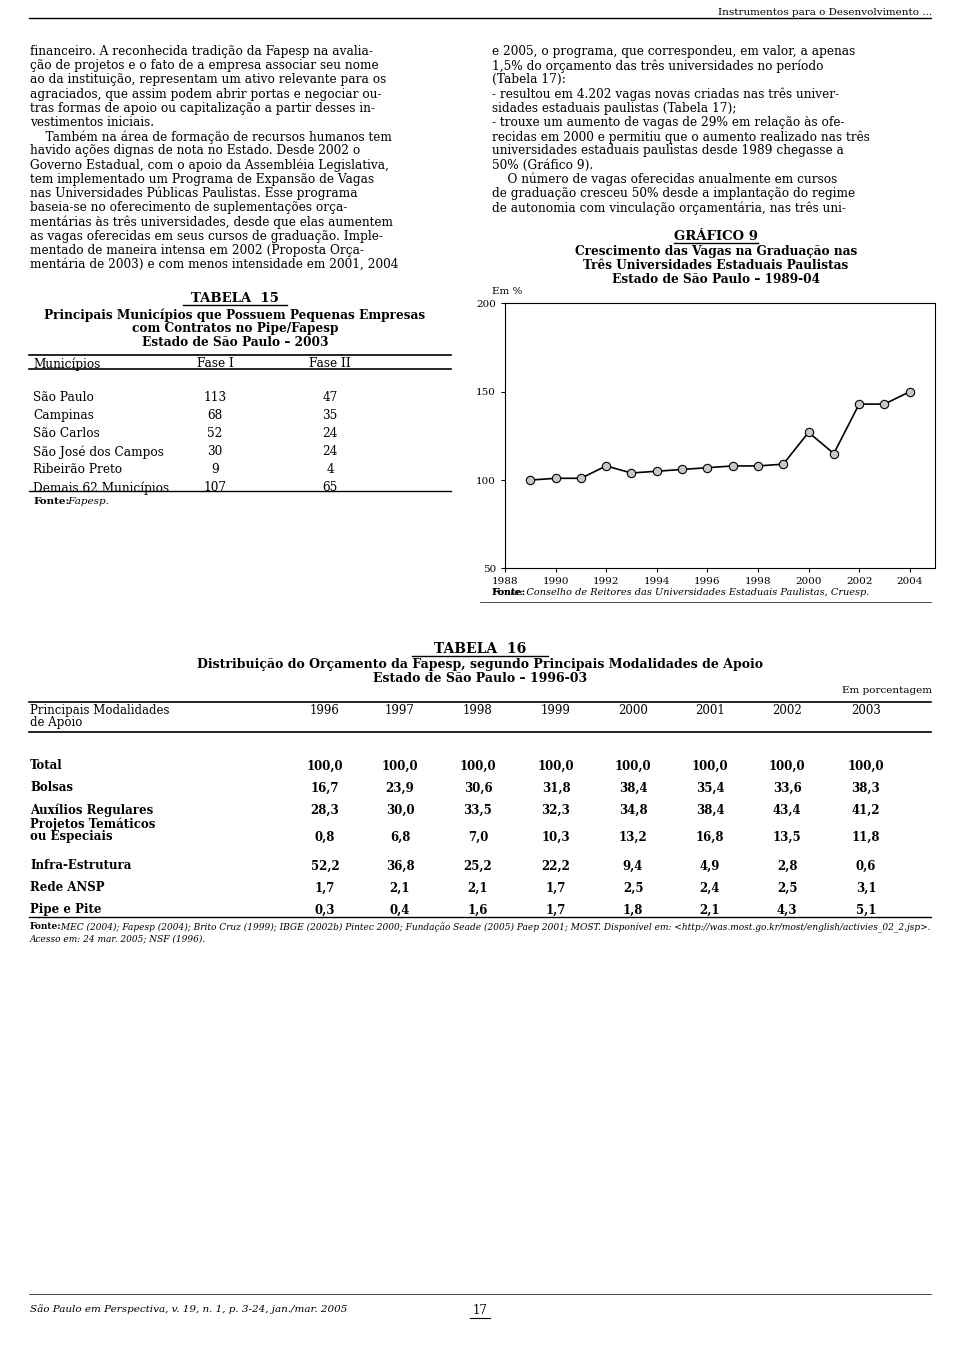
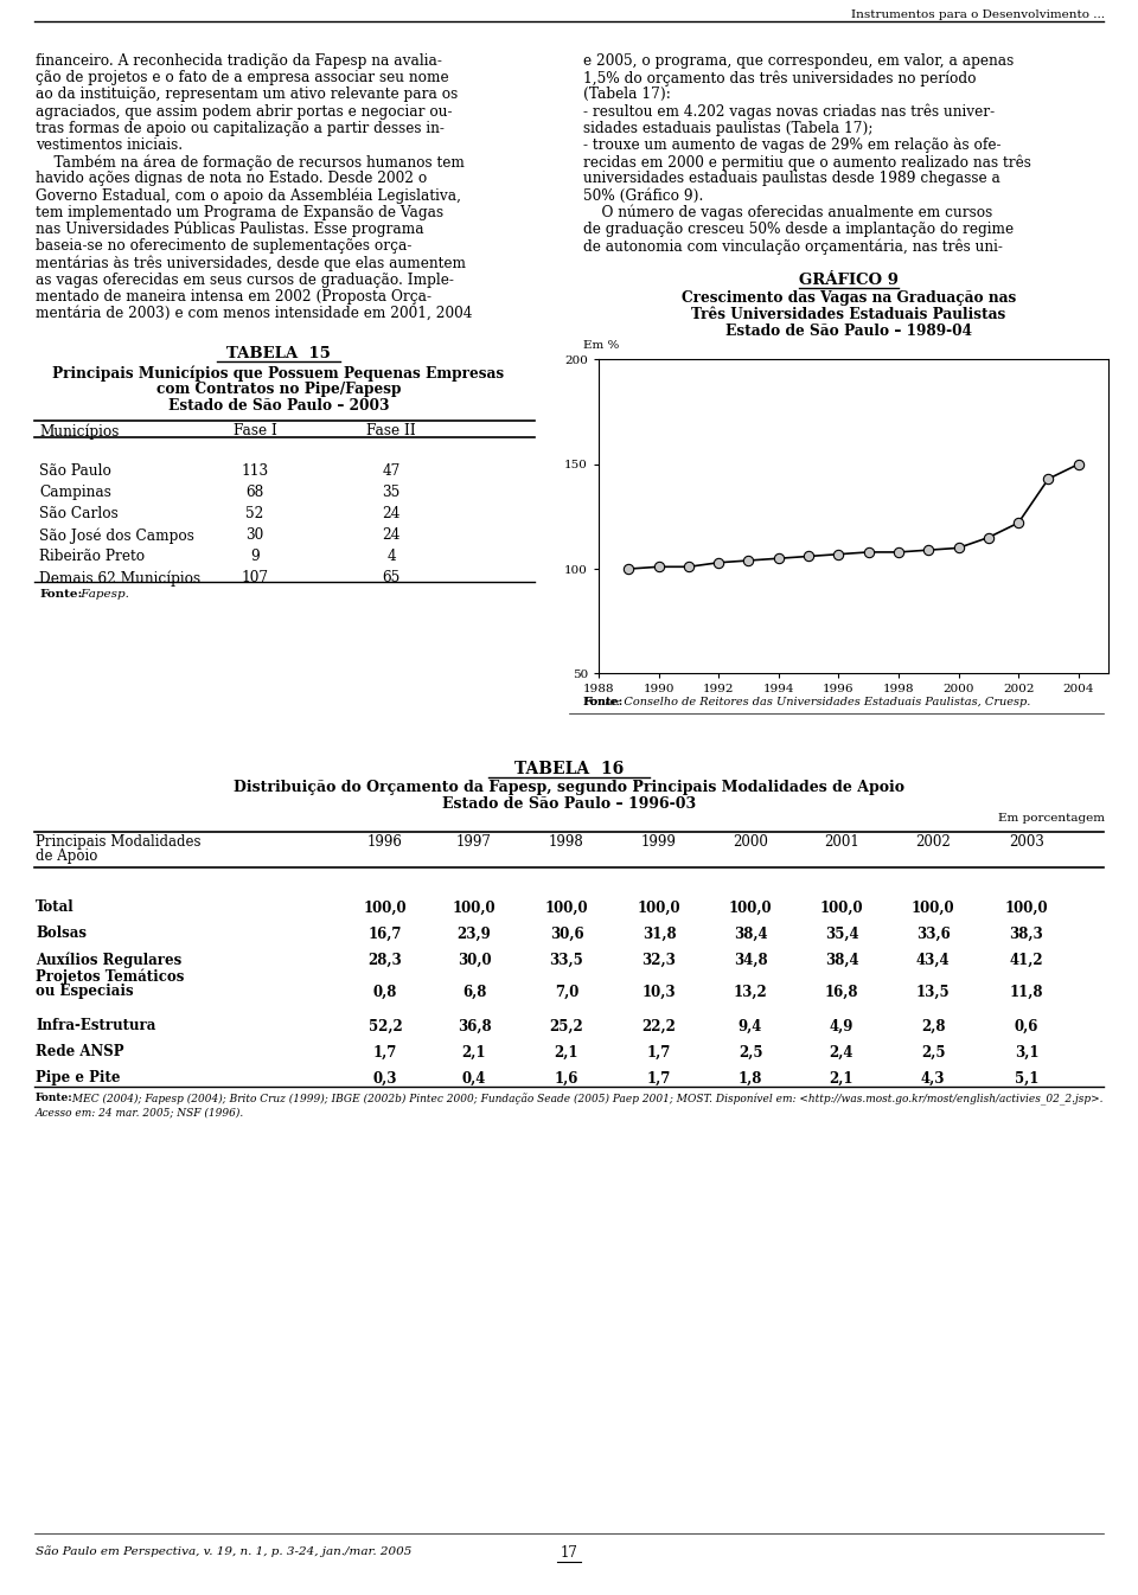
1992: 108 -> 103
2000: 127 -> 110
2002: 143 -> 122
